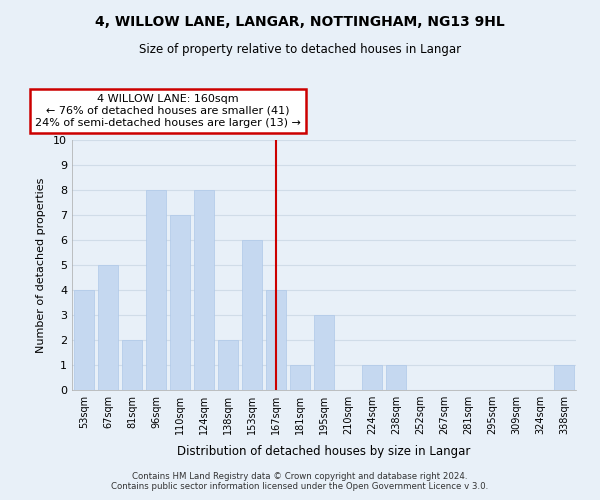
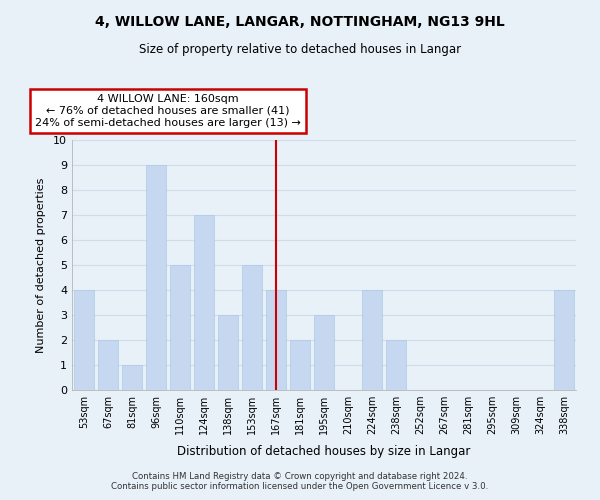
67sqm: 5 -> 2
81sqm: 2 -> 1
96sqm: 8 -> 9
110sqm: 7 -> 5
124sqm: 8 -> 7
138sqm: 2 -> 3
153sqm: 6 -> 5
181sqm: 1 -> 2
224sqm: 1 -> 4
238sqm: 1 -> 2
338sqm: 1 -> 4
